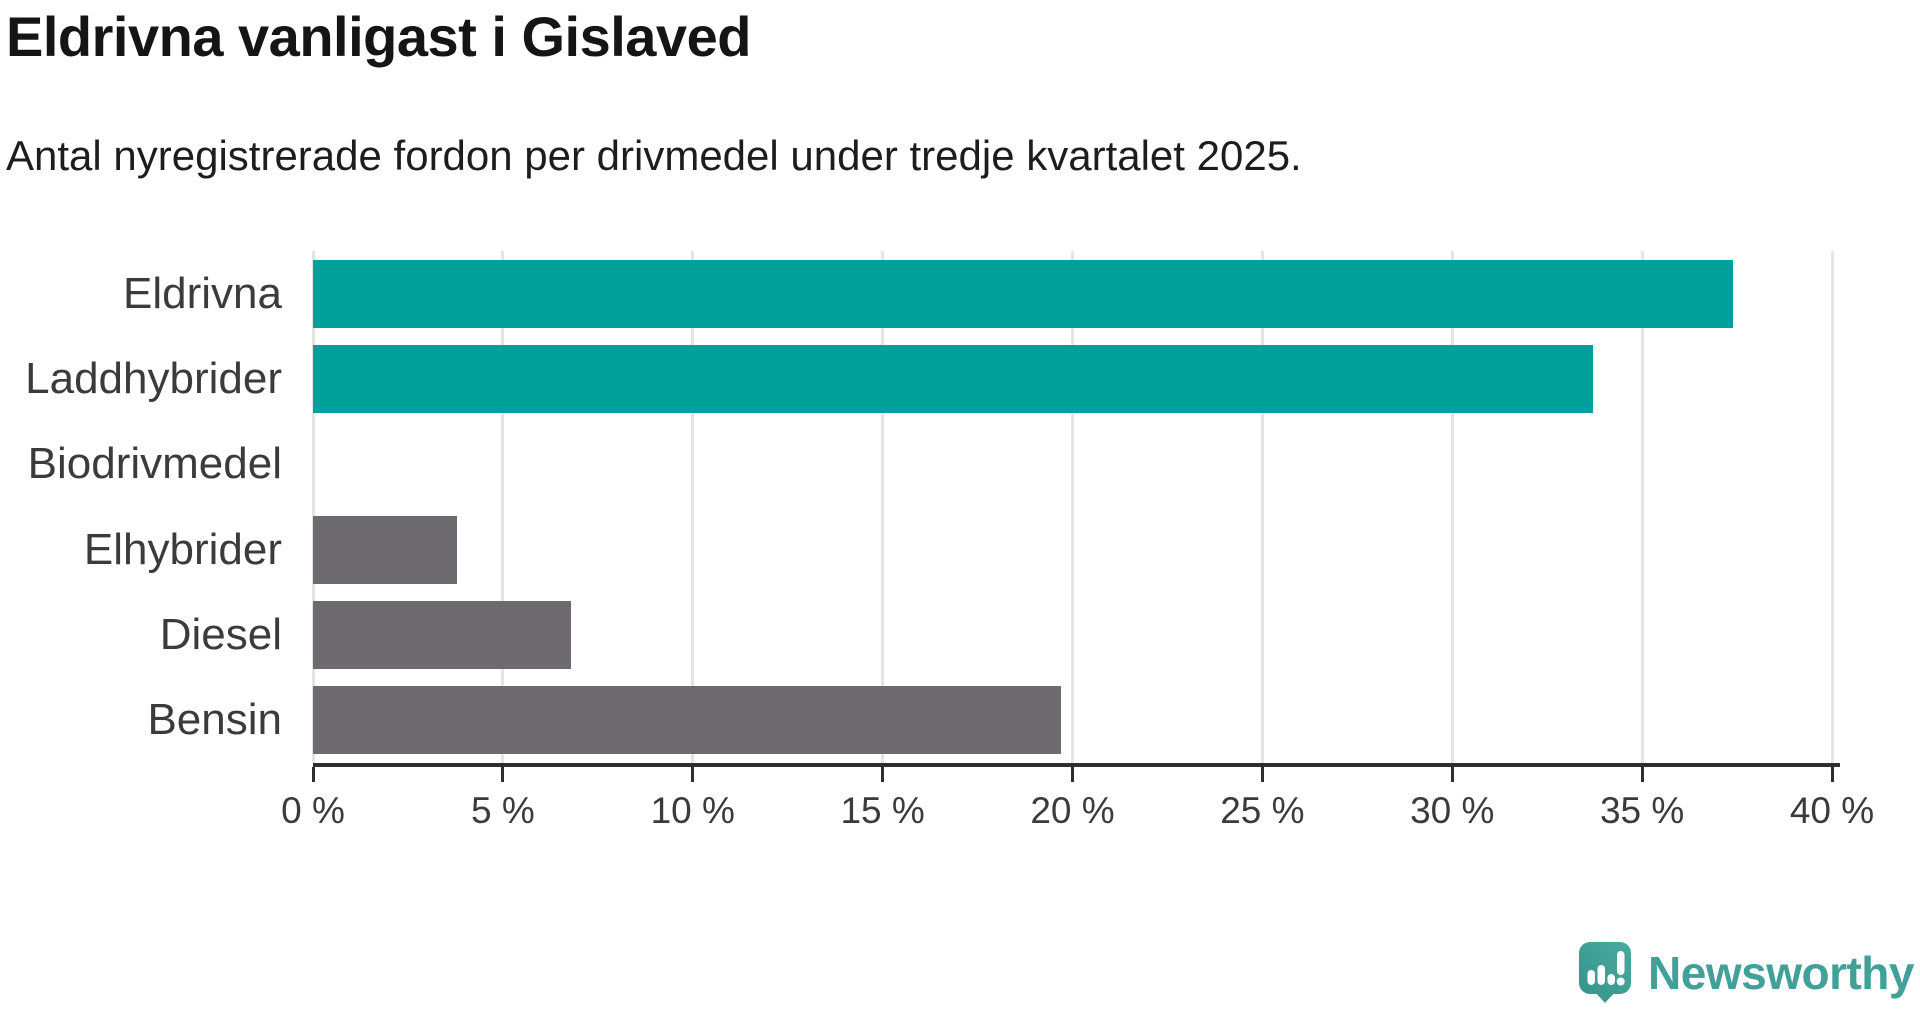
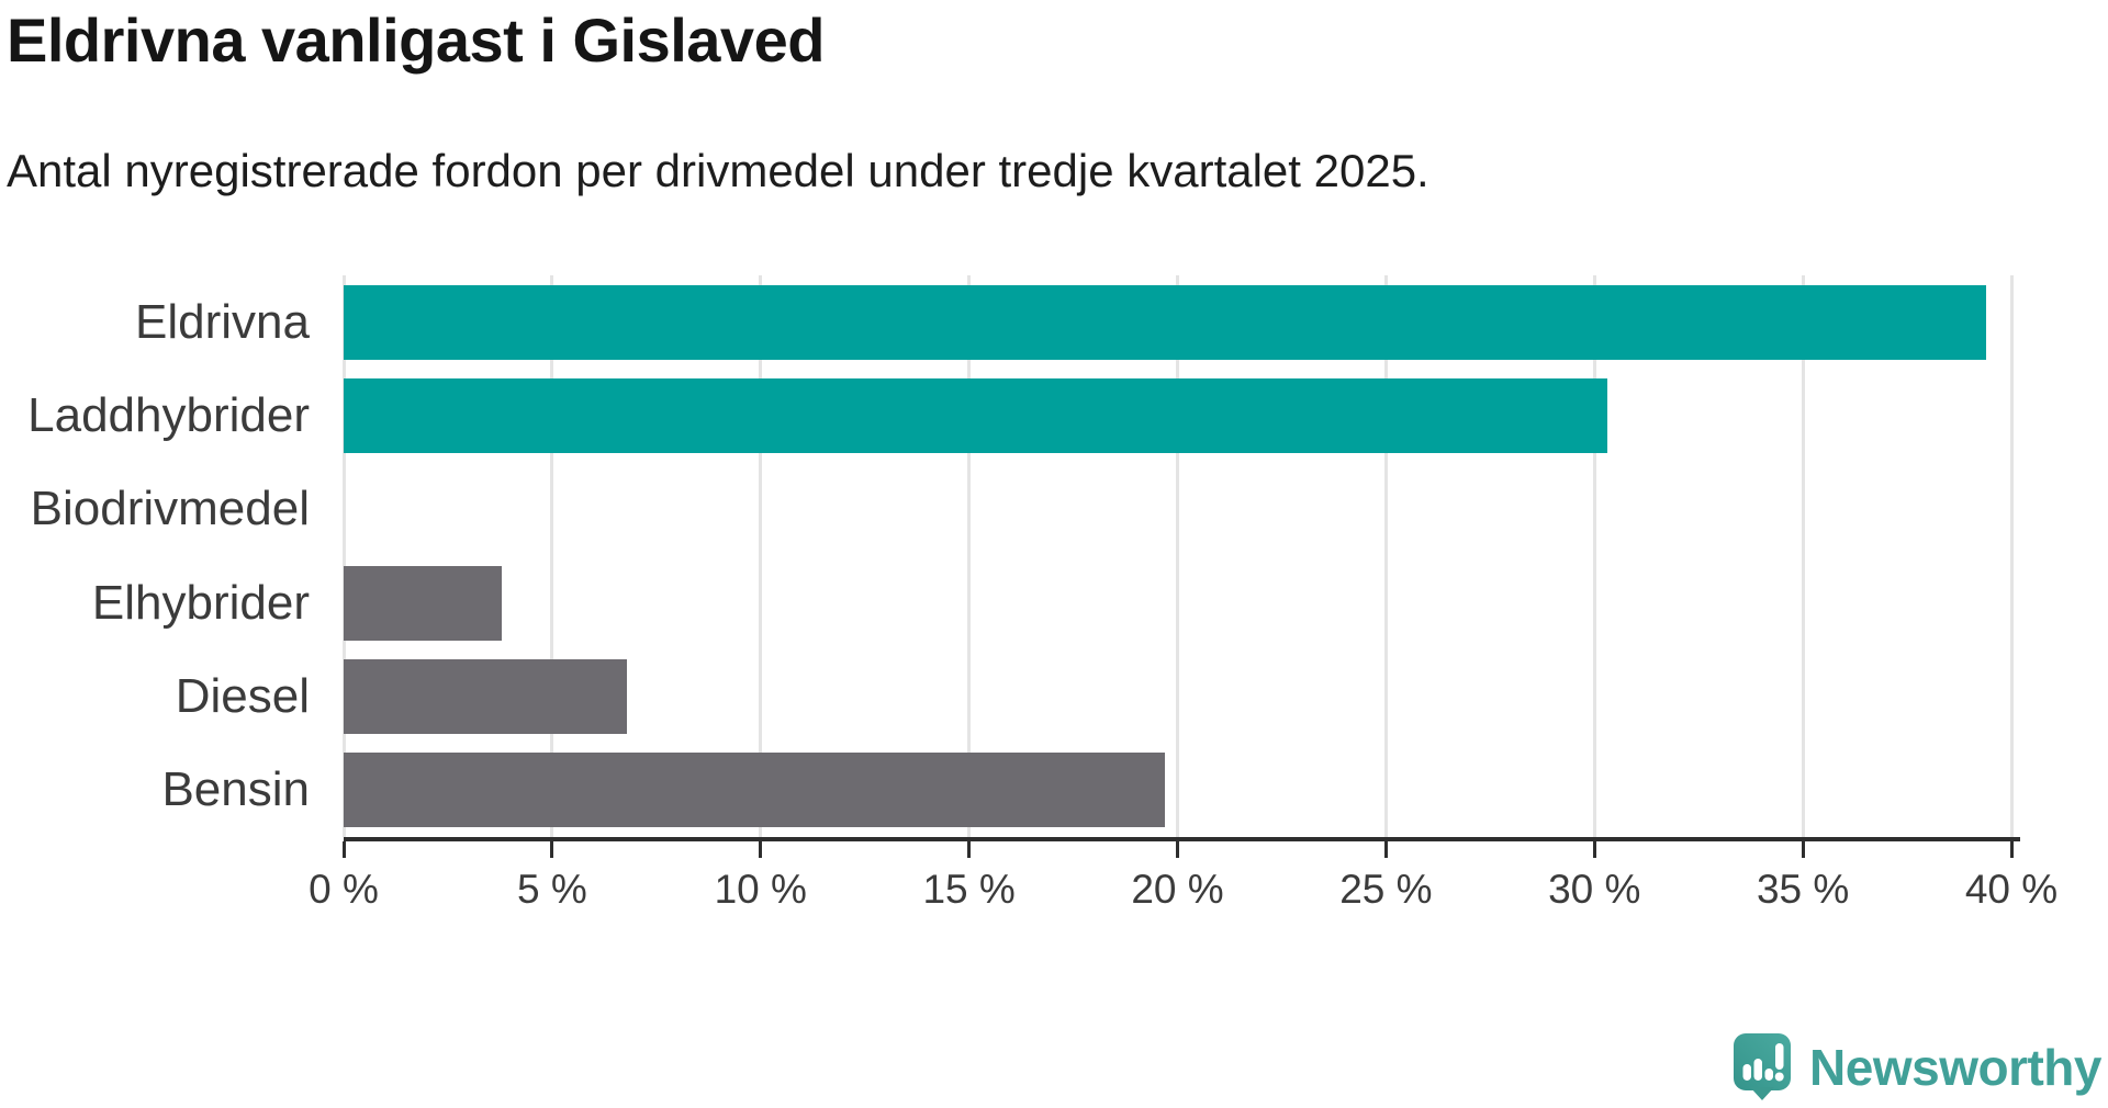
Eldrivna: 37.4% -> 39.4%
Laddhybrider: 33.7% -> 30.3%
